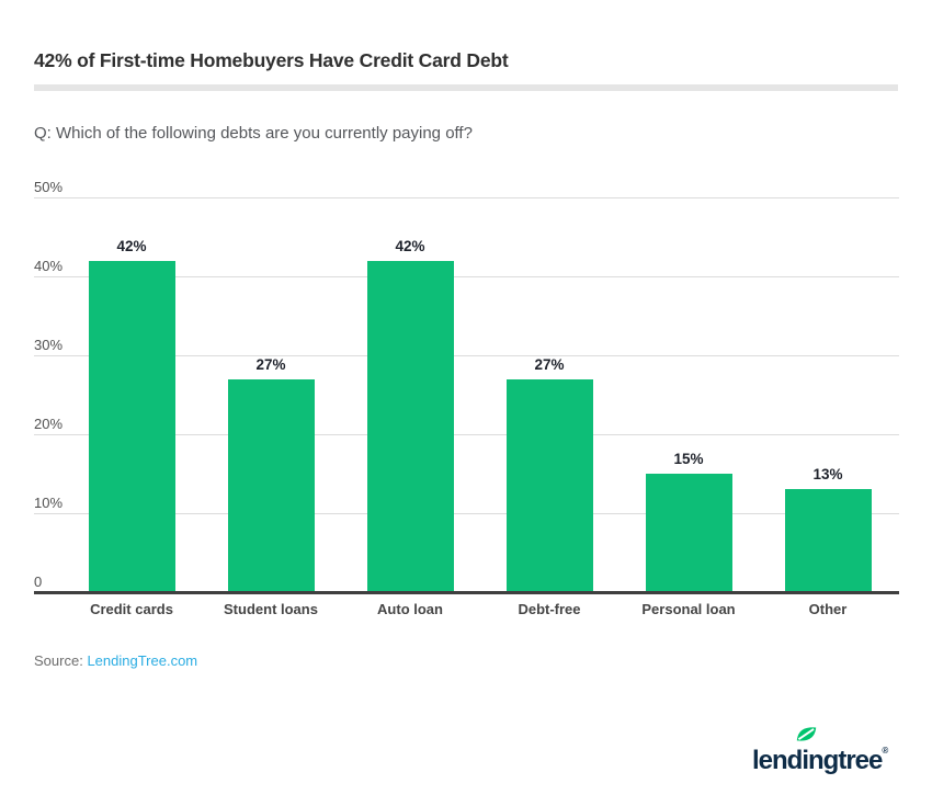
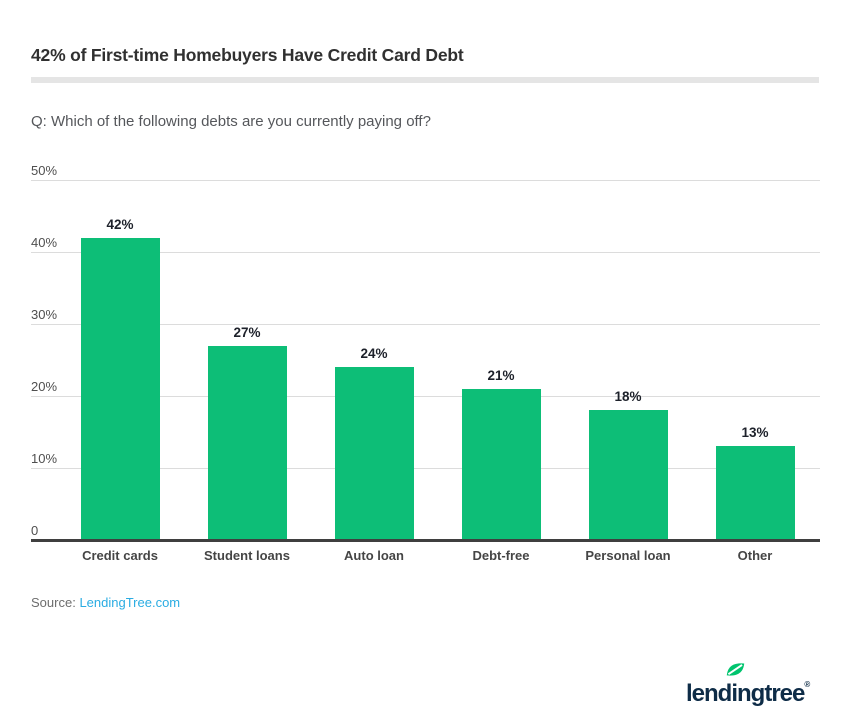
Auto loan: 42% -> 24%
Debt-free: 27% -> 21%
Personal loan: 15% -> 18%
